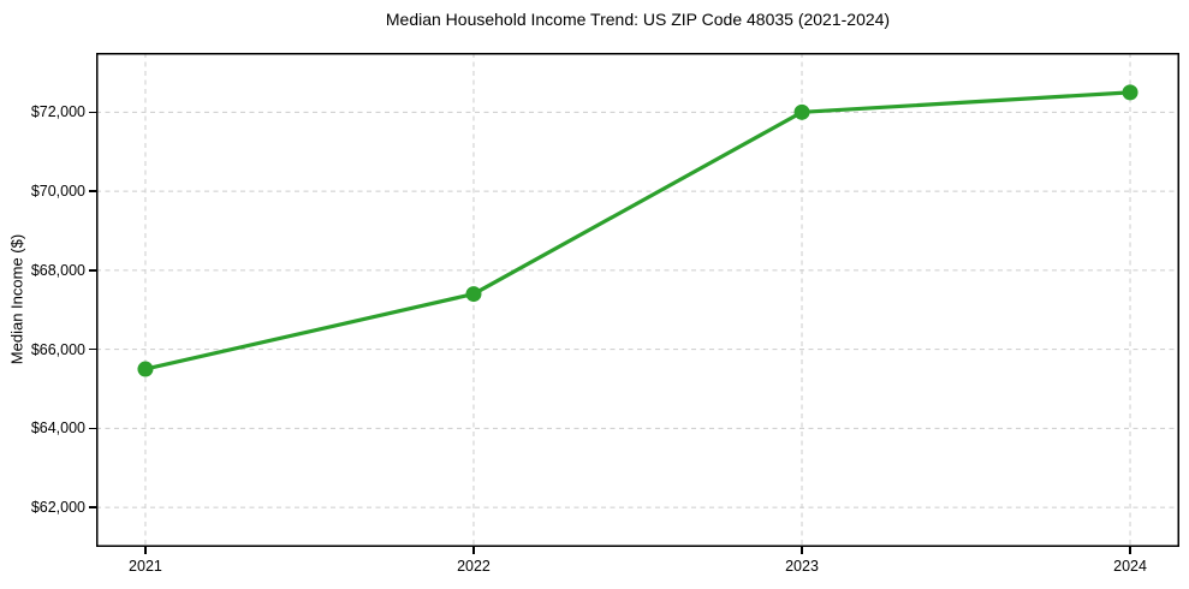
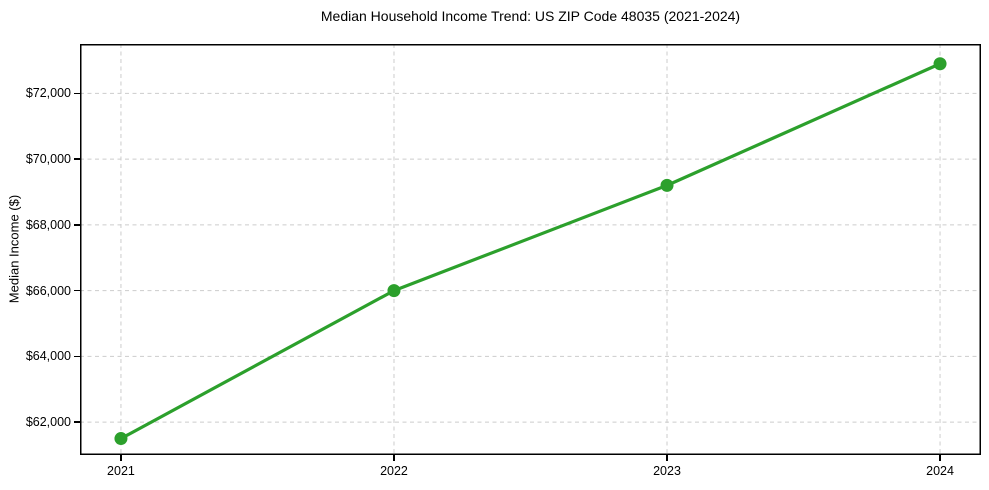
2021: $65500 -> $61500
2022: $67400 -> $66000
2023: $72000 -> $69200
2024: $72500 -> $72900
